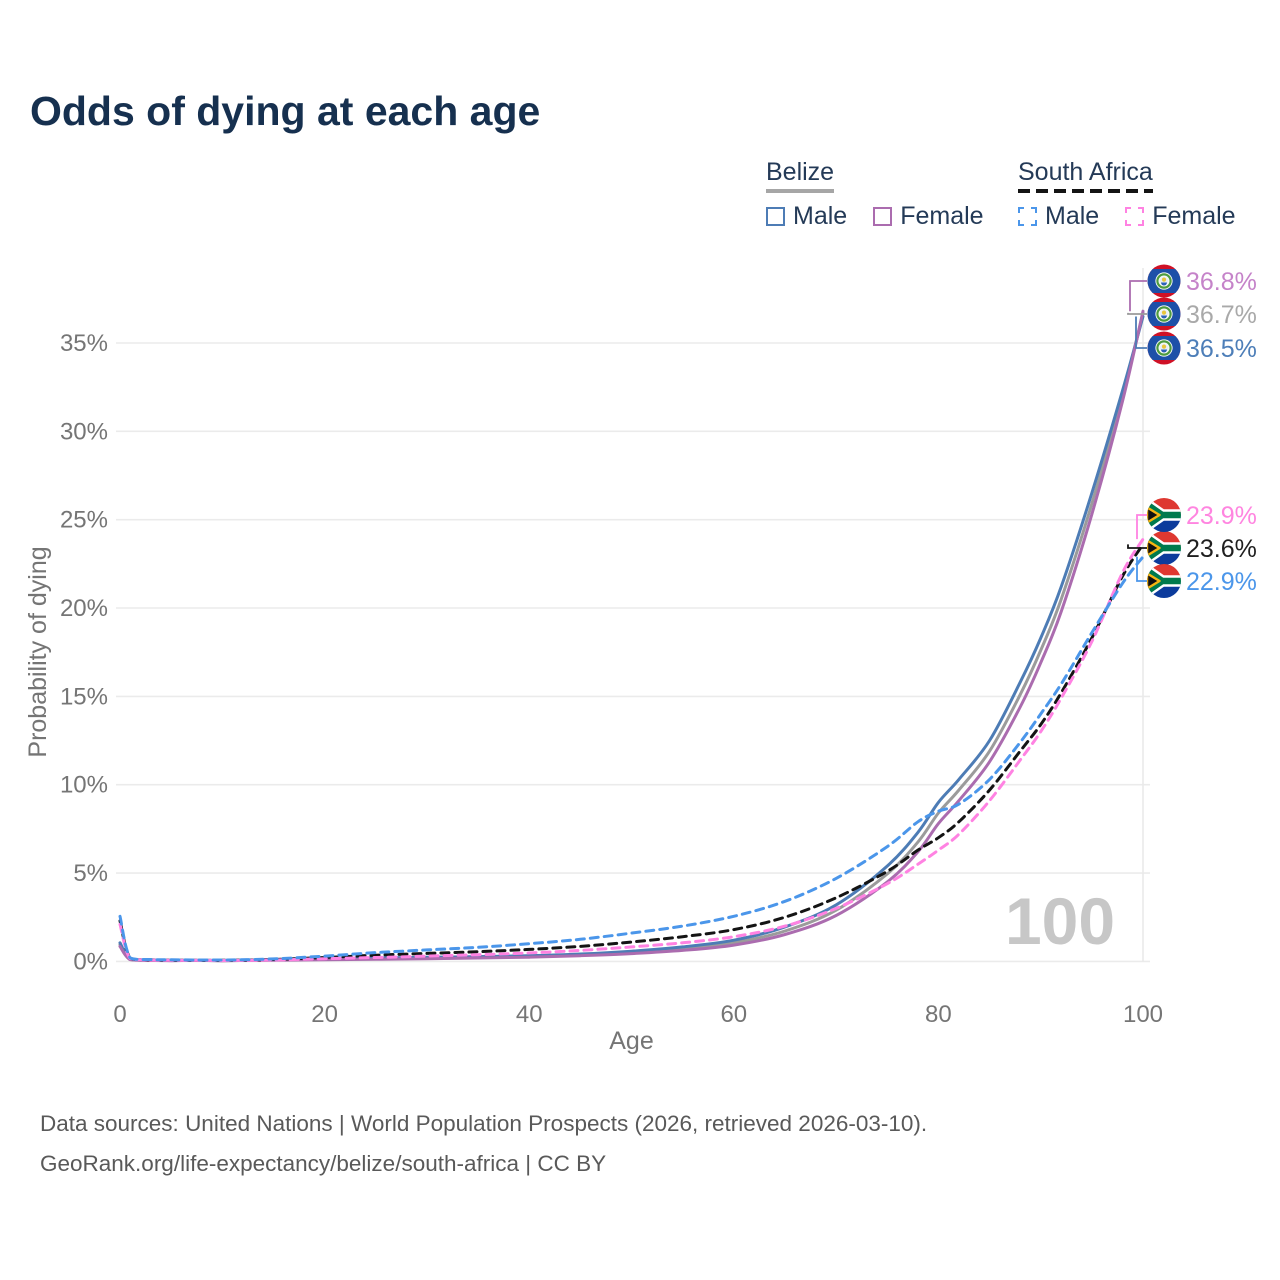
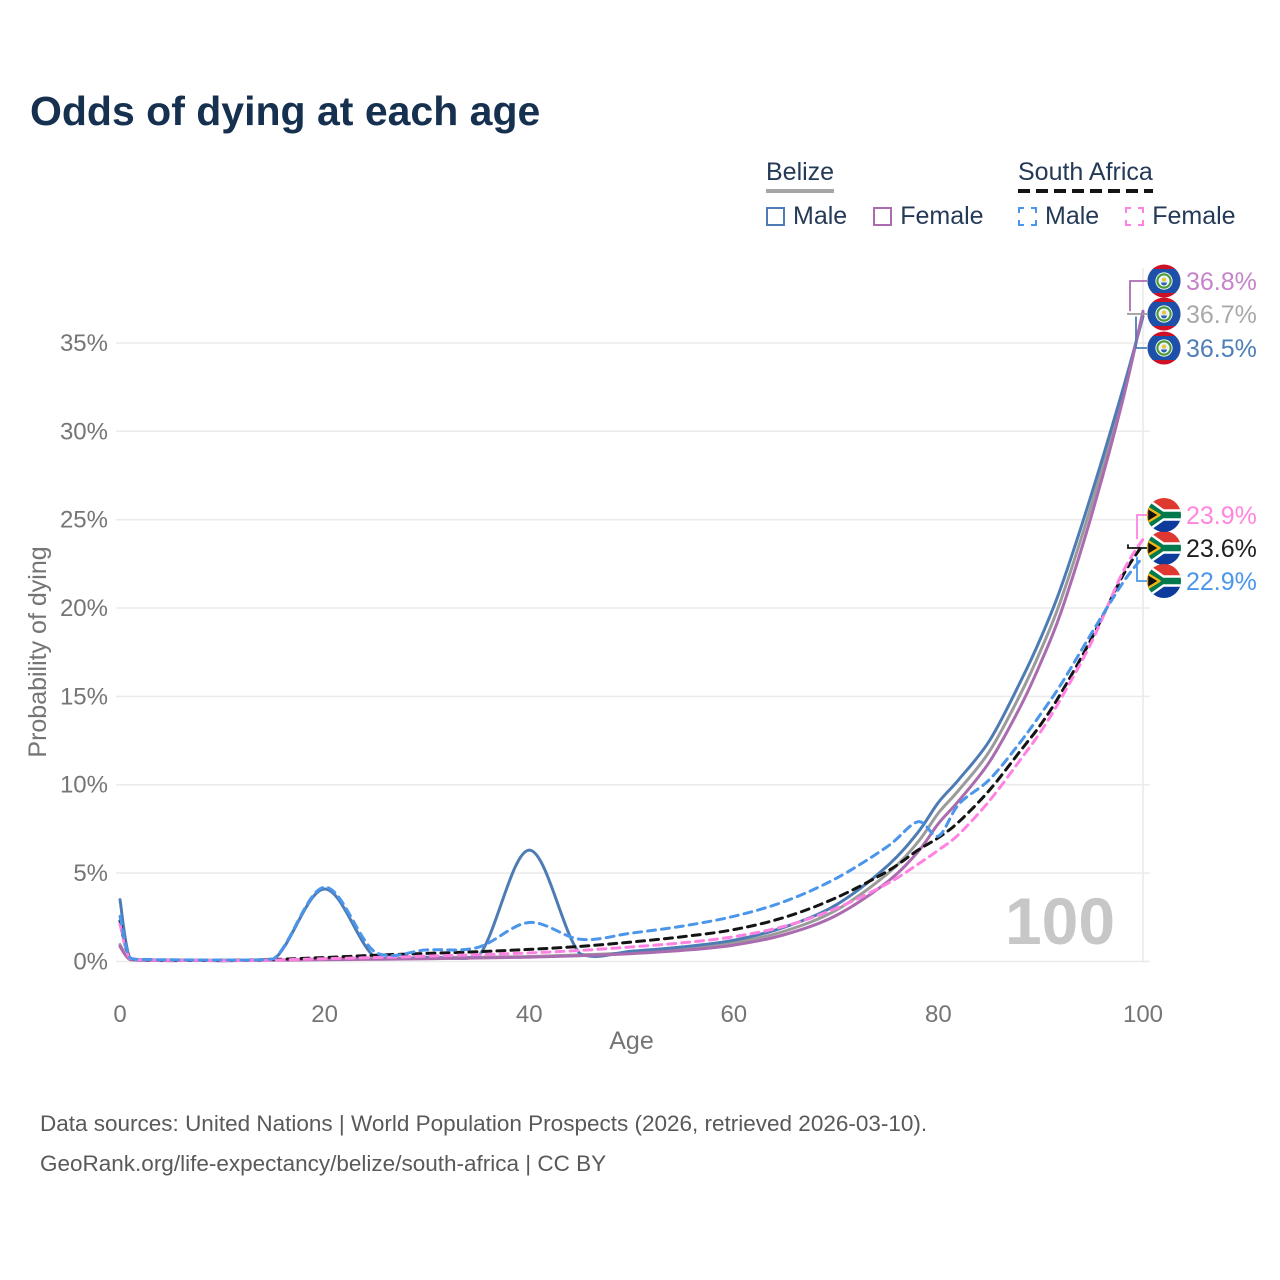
Belize Male/0: 1.1% -> 3.5%
Belize Male/20: 0.2% -> 4.1%
South Africa Male/20: 0.3% -> 4.2%
Belize Male/40: 0.3% -> 6.3%
South Africa Male/40: 1.0% -> 2.2%
South Africa Male/80: 8.5% -> 7.1%
